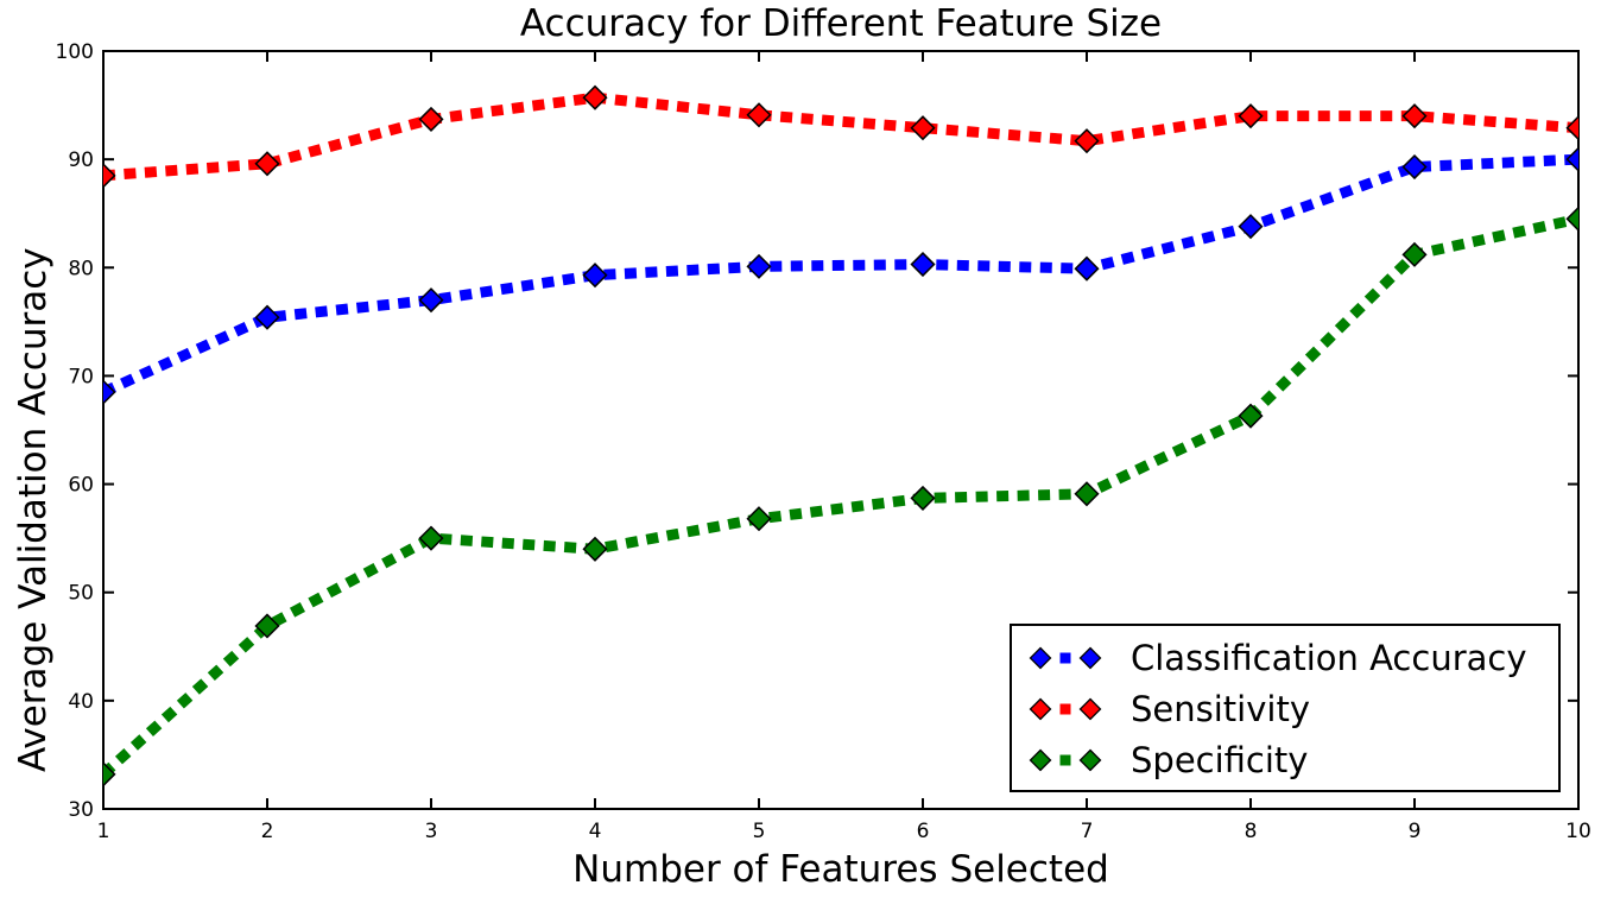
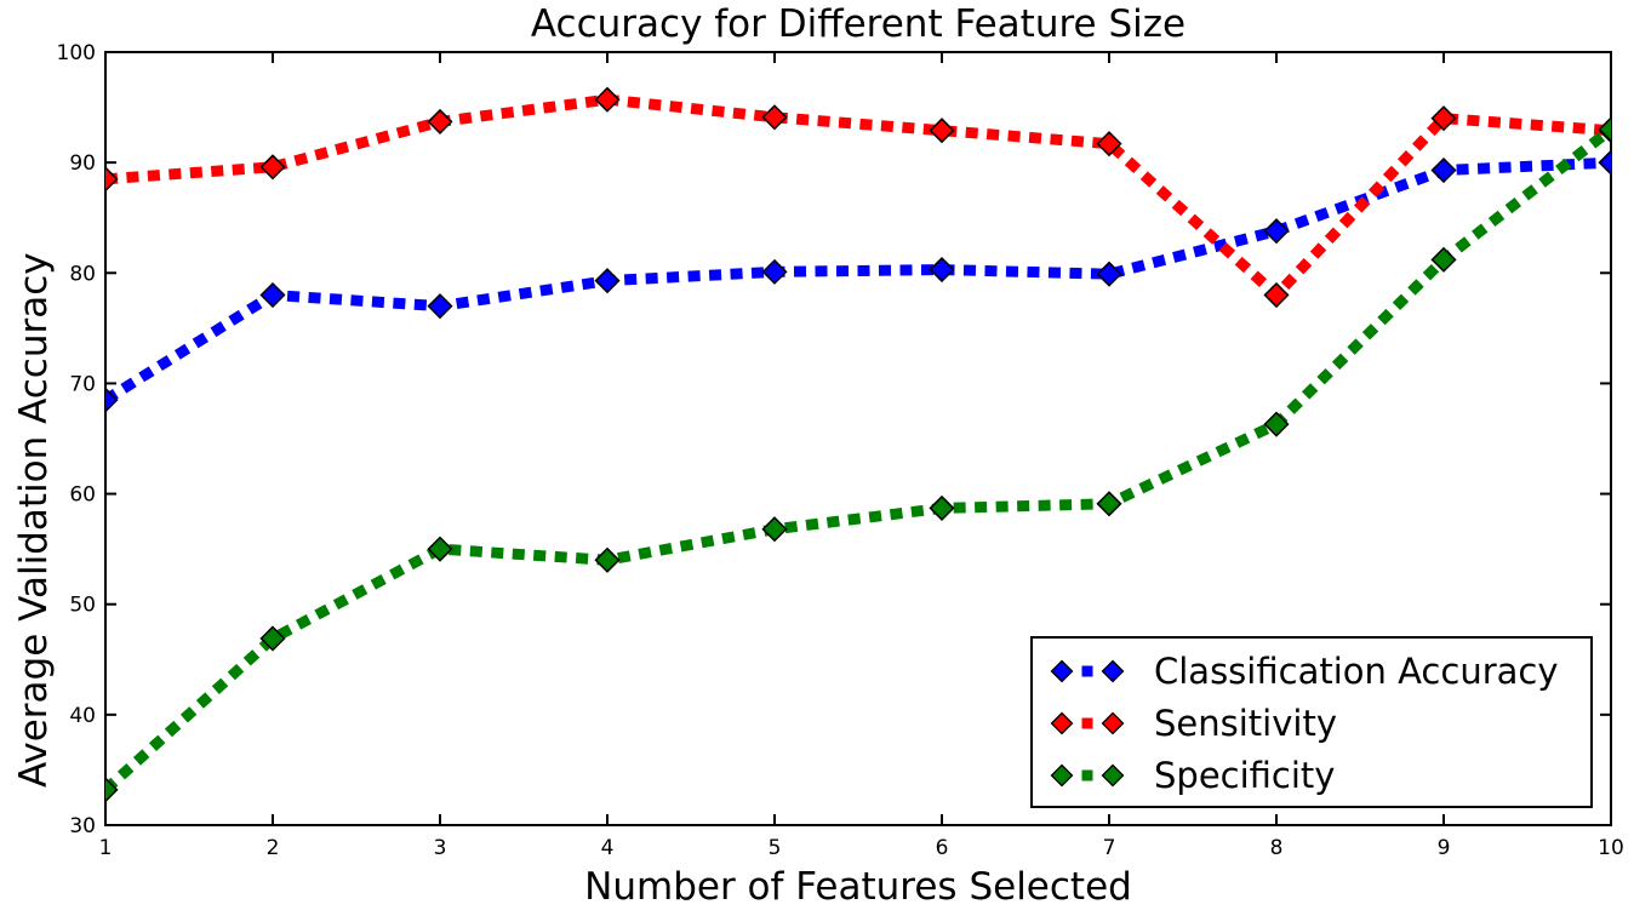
Classification Accuracy/2: 75 -> 78
Sensitivity/8: 94 -> 78
Specificity/10: 84 -> 93
